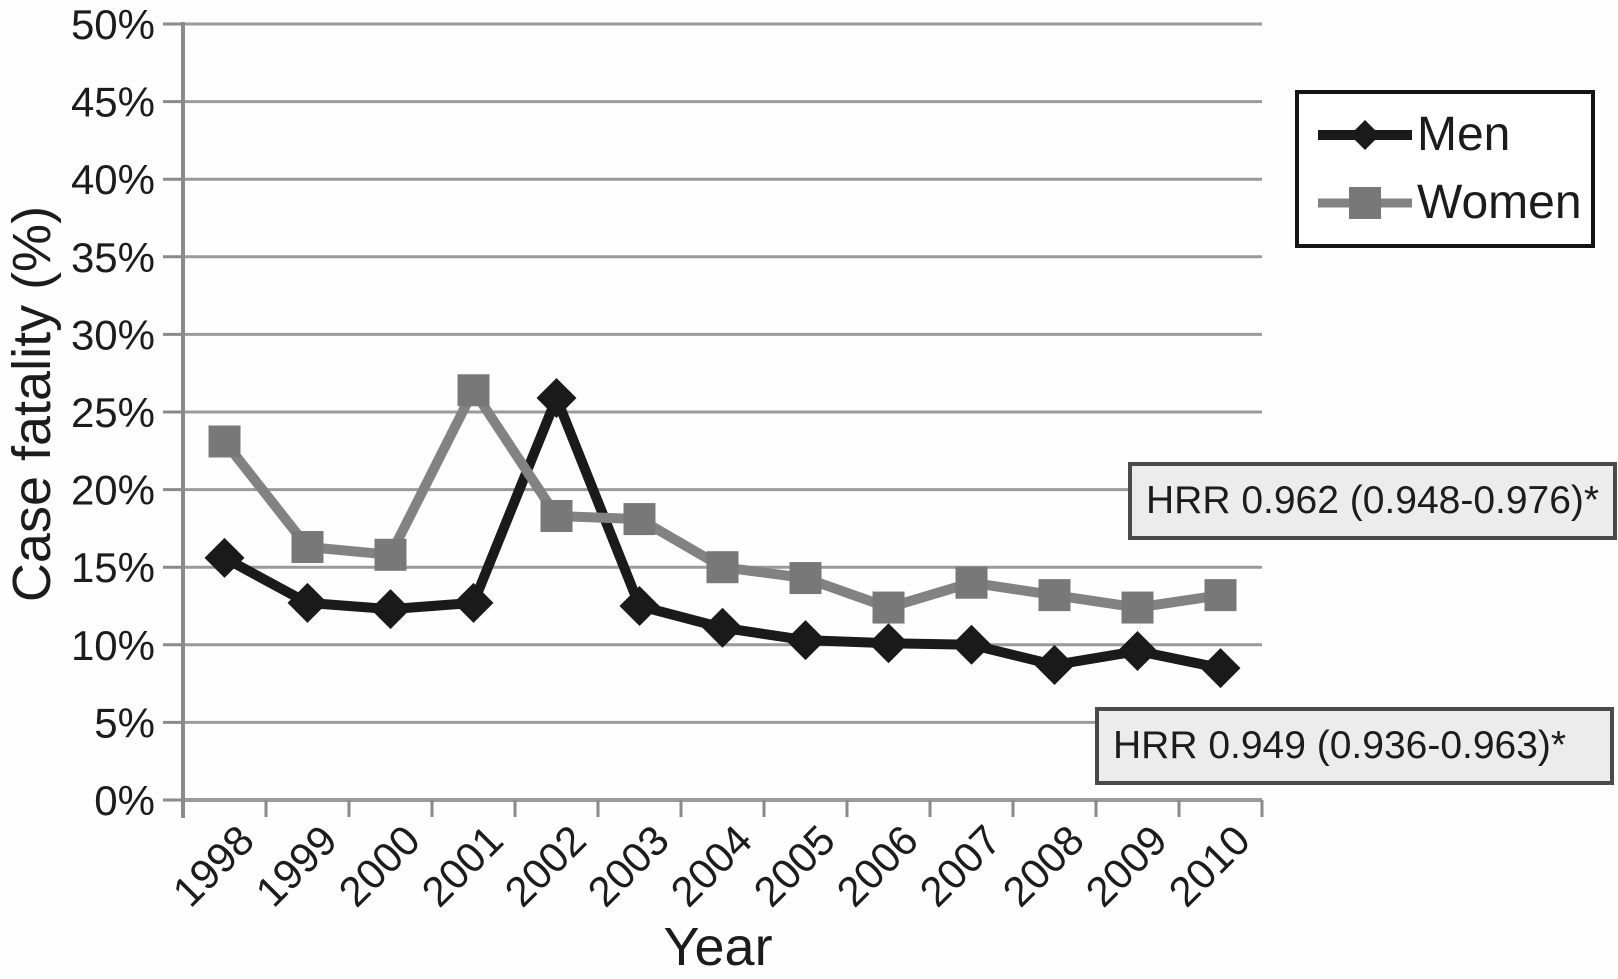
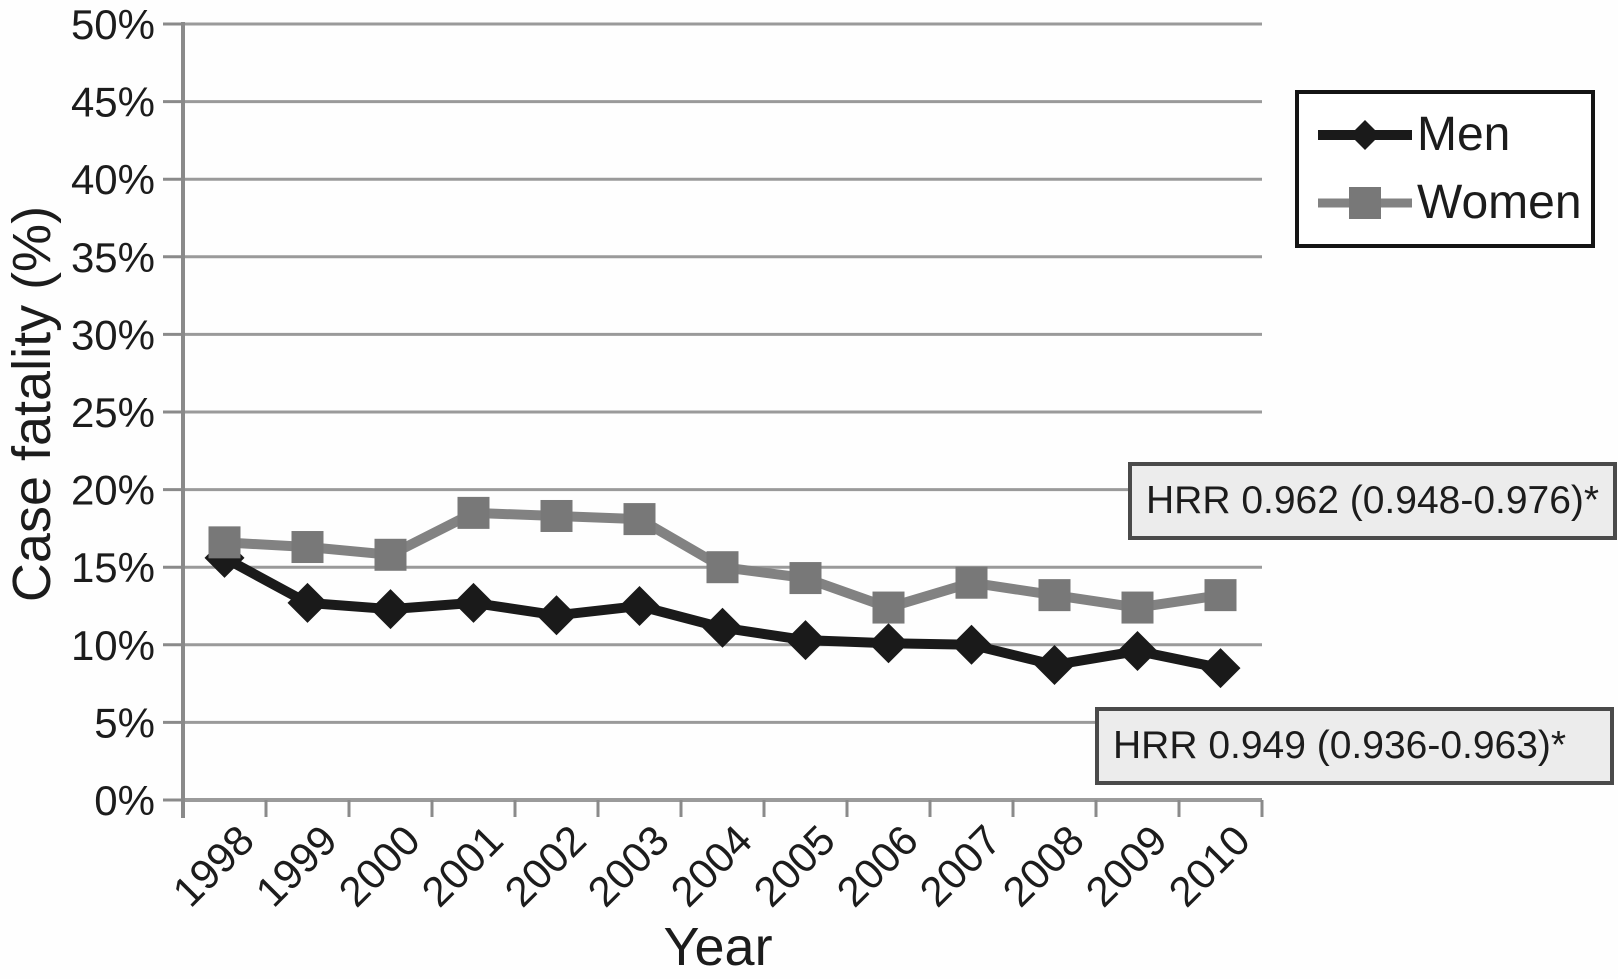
Women/1998: 23.1% -> 16.6%
Women/2001: 26.4% -> 18.5%
Men/2002: 25.9% -> 11.9%
